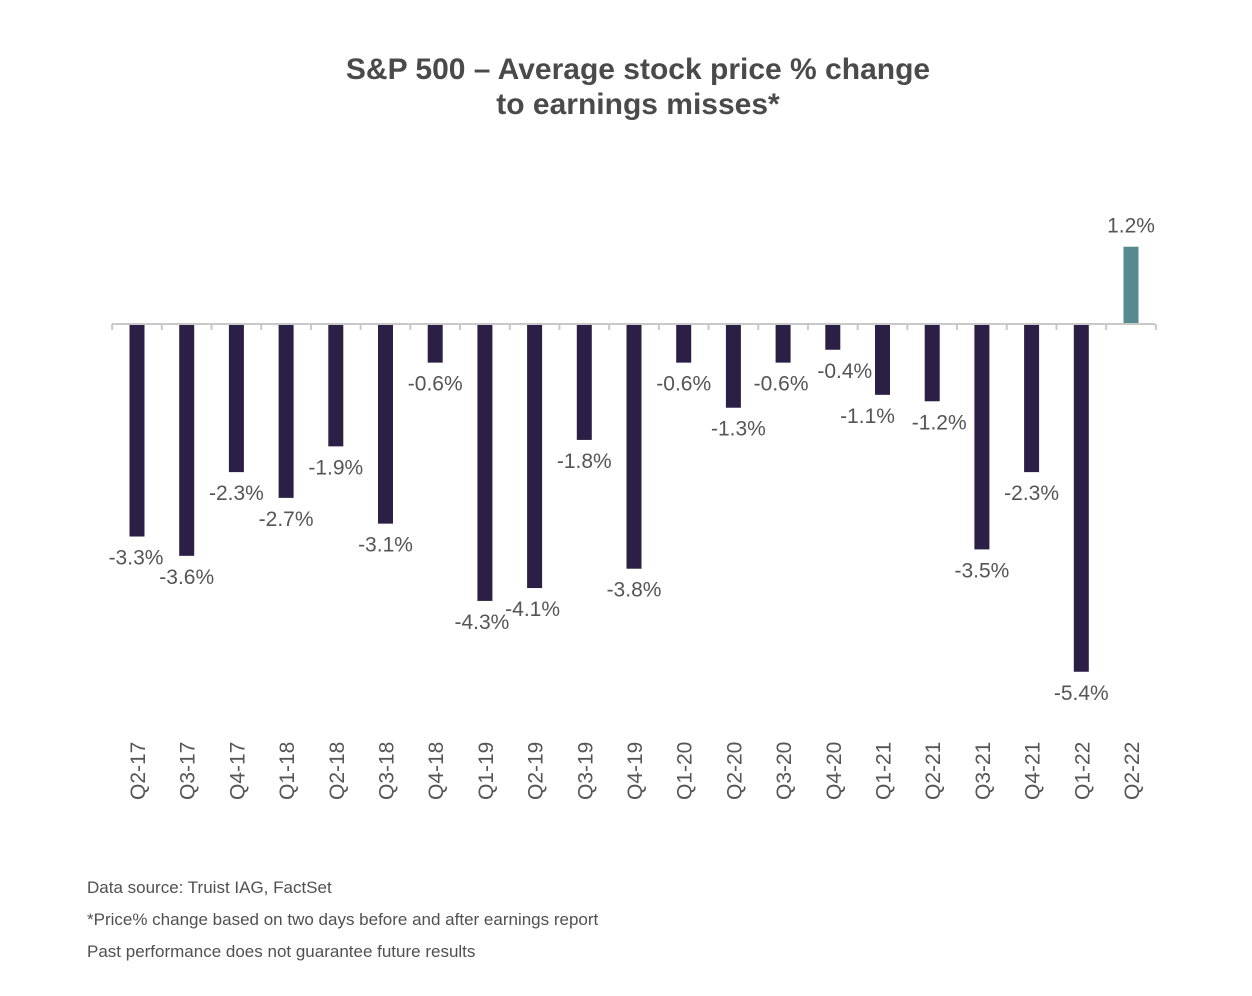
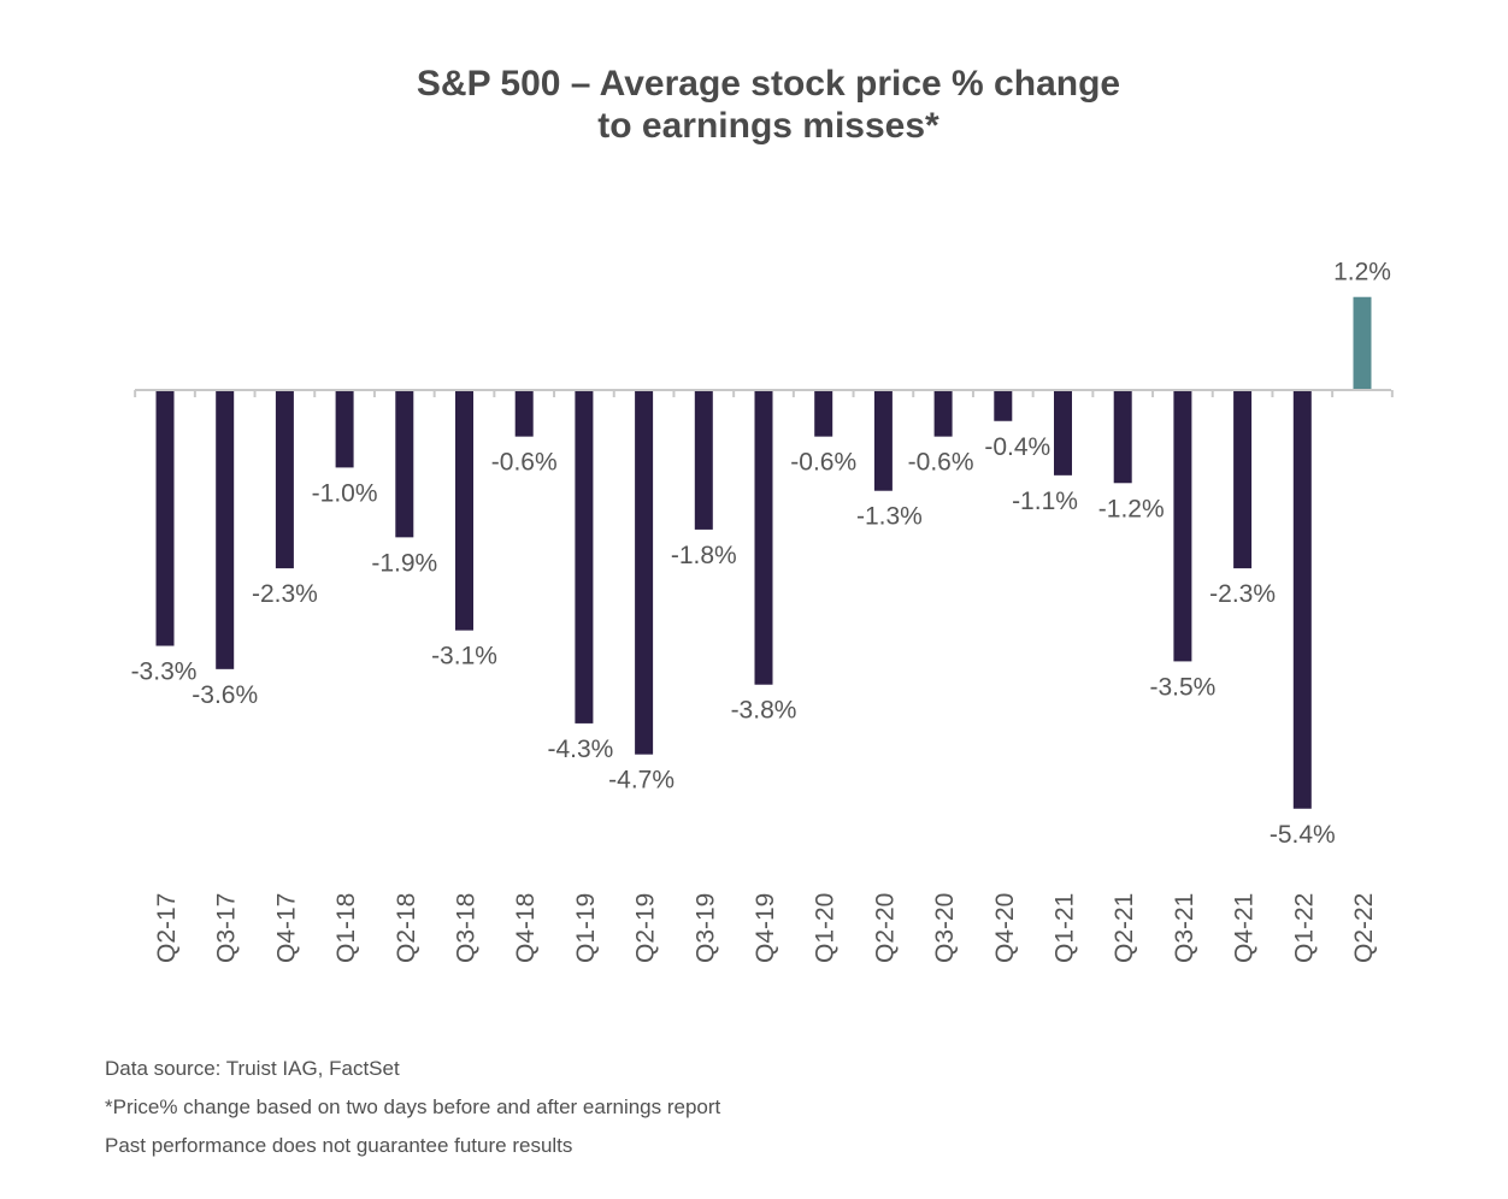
Q1-18: -2.7% -> -1.0%
Q2-19: -4.1% -> -4.7%
